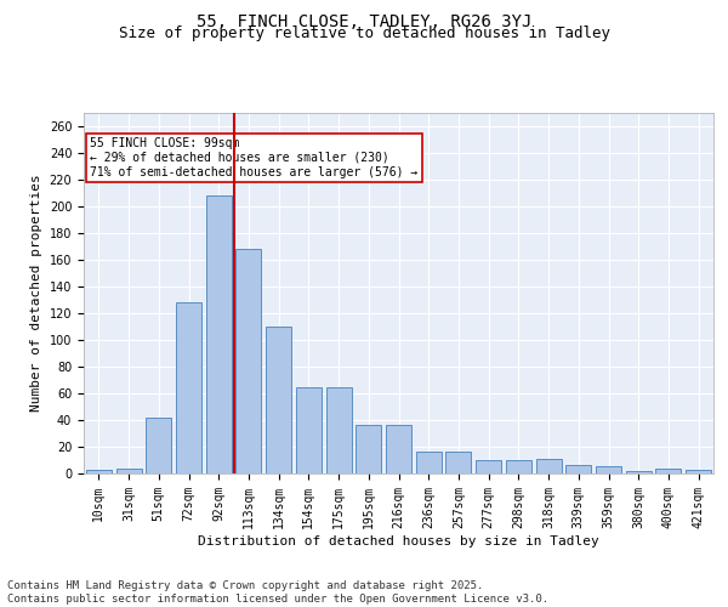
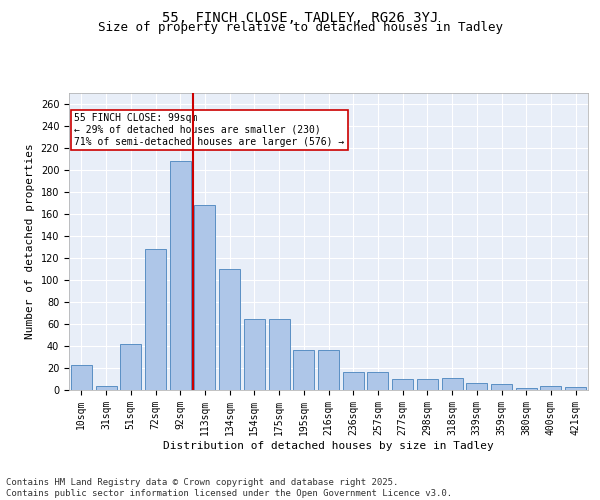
10sqm: 3 -> 23
